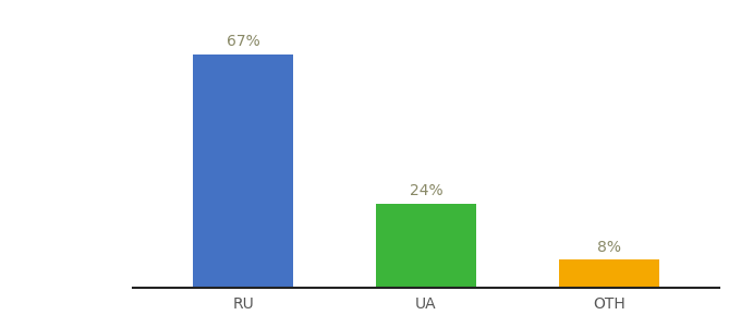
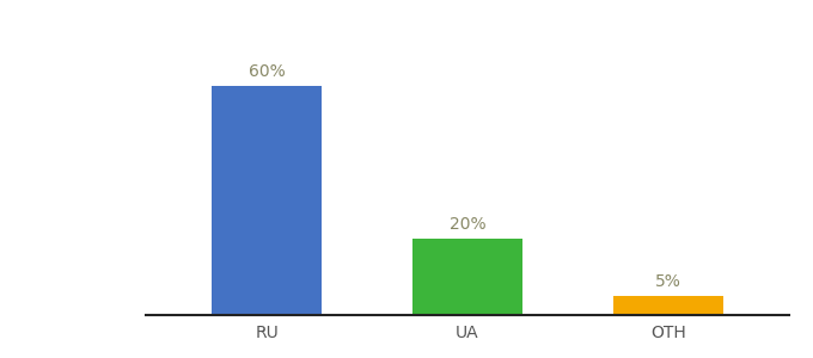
RU: 67% -> 60%
UA: 24% -> 20%
OTH: 8% -> 5%
